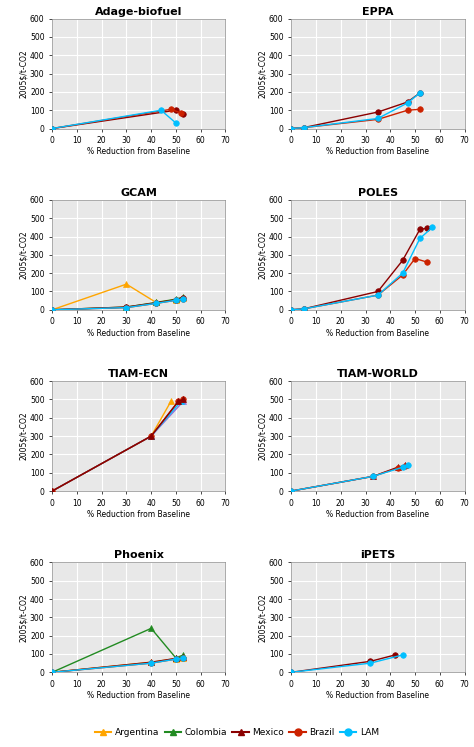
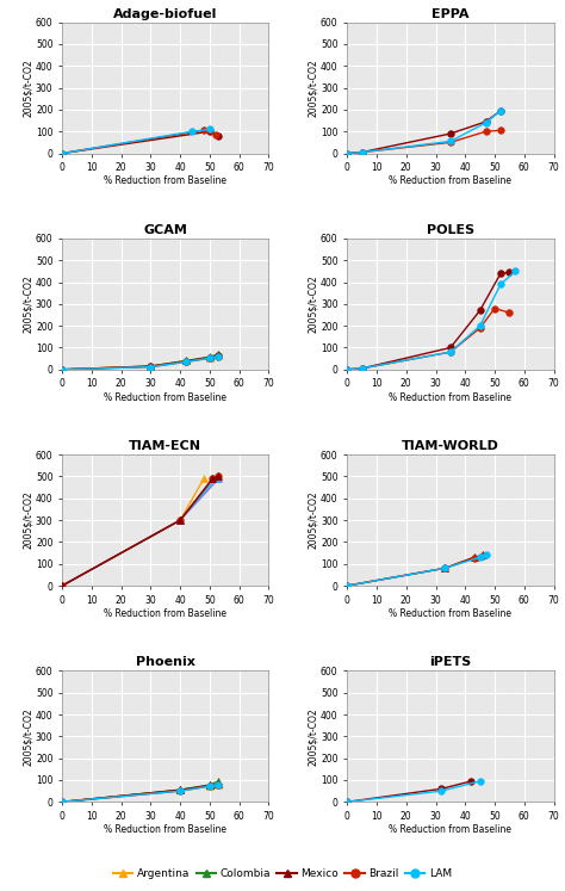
Adage-biofuel/LAM/50: 30 -> 110
GCAM/Argentina/30: 140 -> 20
Phoenix/Colombia/40: 240 -> 60
